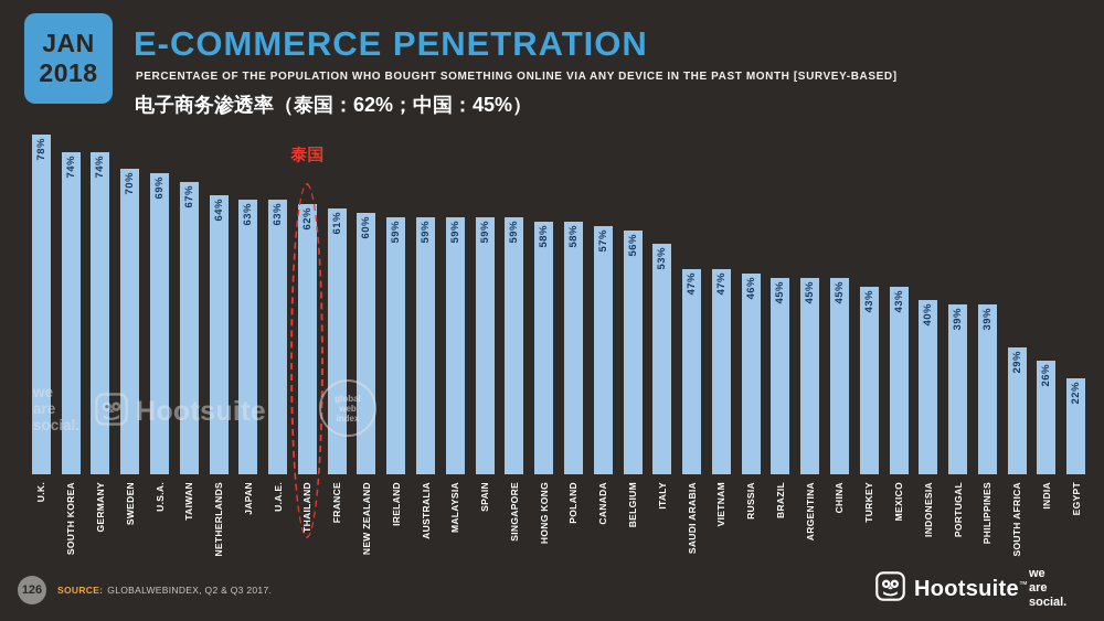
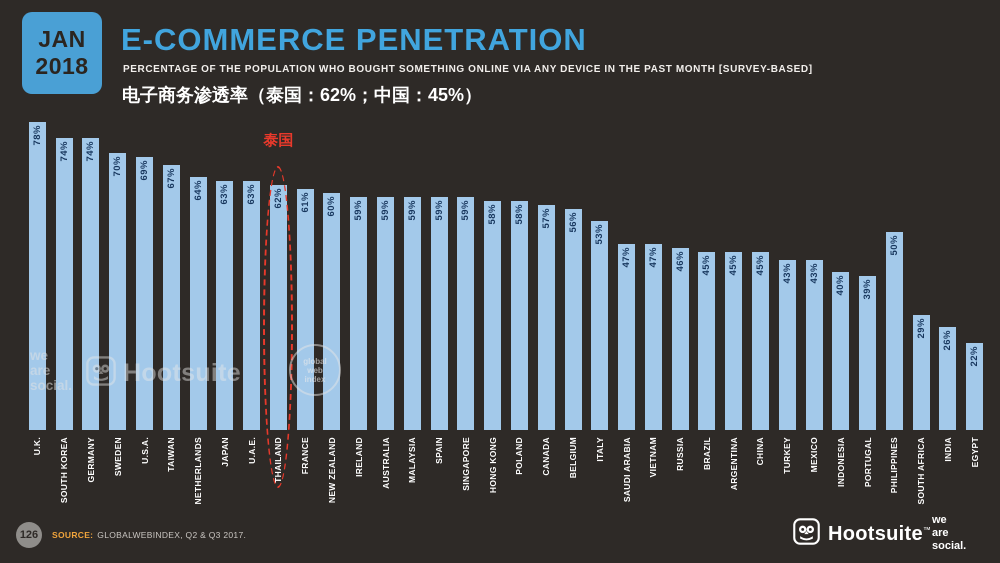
PHILIPPINES: 39% -> 50%
